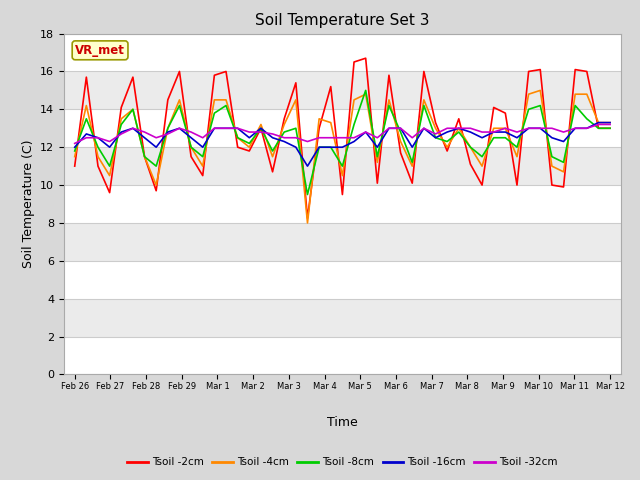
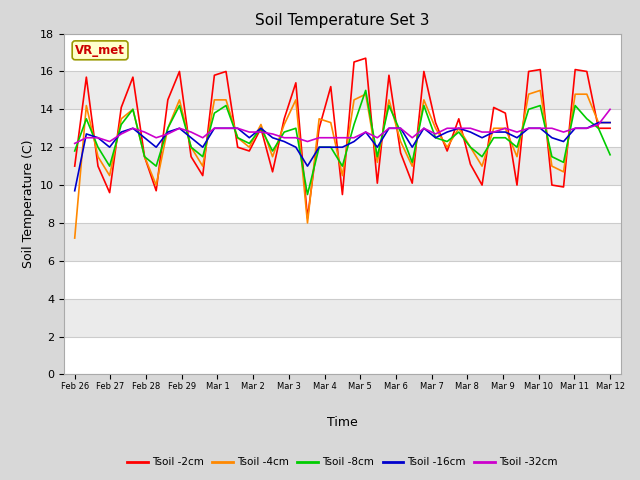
Tsoil -4cm/Feb 26: 11.5 -> 7.2
Tsoil -16cm/Feb 26: 12.0 -> 9.7
Tsoil -8cm/Mar 12: 13.0 -> 11.6
Tsoil -32cm/Mar 12: 13.2 -> 14.0
